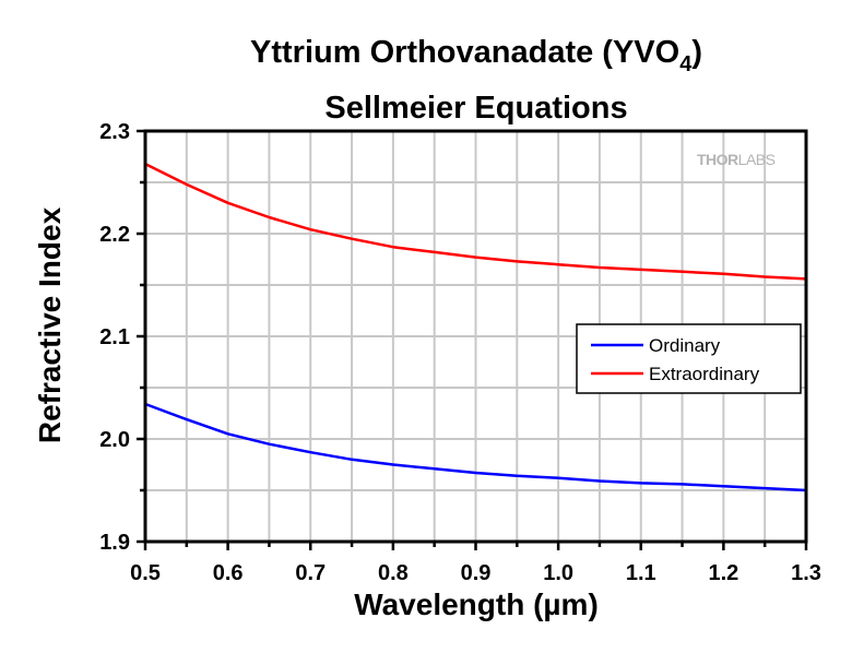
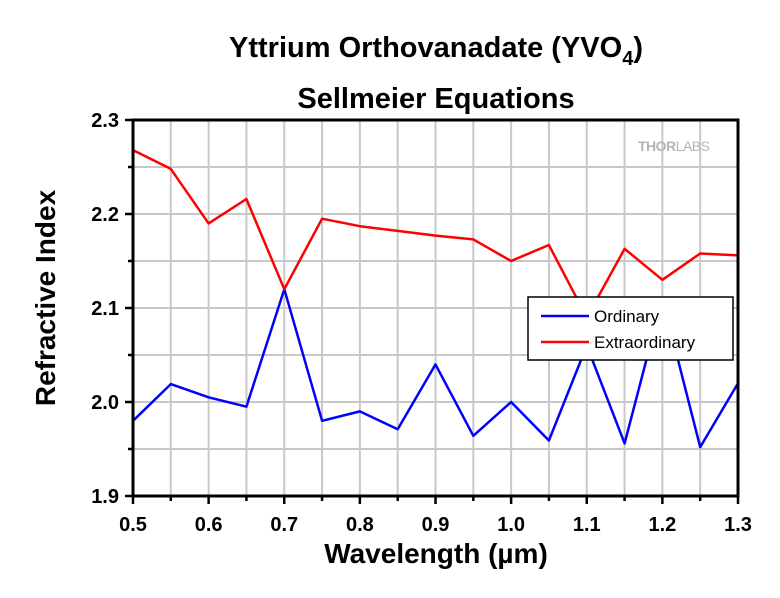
Ordinary/0.5: 2.03 -> 1.98
Extraordinary/0.6: 2.23 -> 2.19
Ordinary/0.7: 1.99 -> 2.12
Extraordinary/0.7: 2.20 -> 2.12
Ordinary/0.8: 1.98 -> 1.99
Ordinary/0.9: 1.97 -> 2.04
Ordinary/1.0: 1.96 -> 2.00
Extraordinary/1.0: 2.17 -> 2.15
Ordinary/1.1: 1.96 -> 2.06
Extraordinary/1.1: 2.17 -> 2.09
Ordinary/1.2: 1.95 -> 2.11
Extraordinary/1.2: 2.16 -> 2.13
Ordinary/1.3: 1.95 -> 2.02
